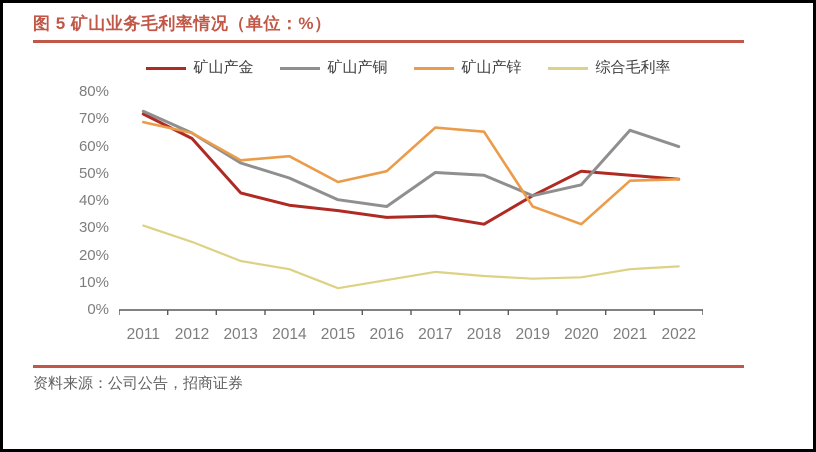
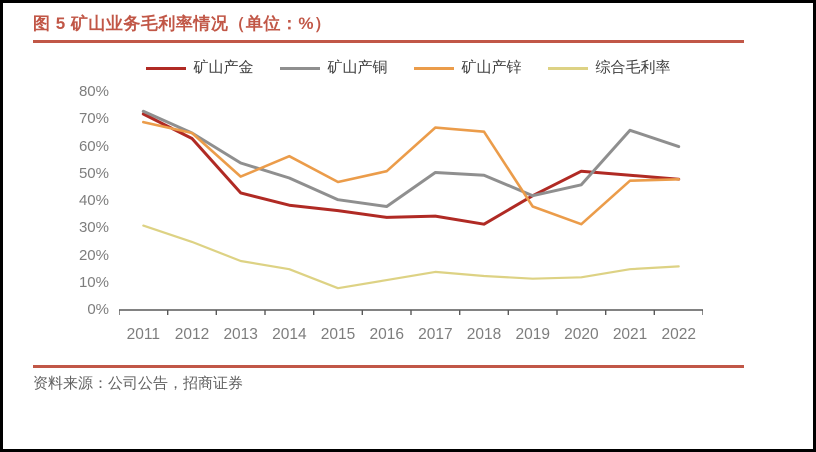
矿山产锌/2013: 55% -> 49%
